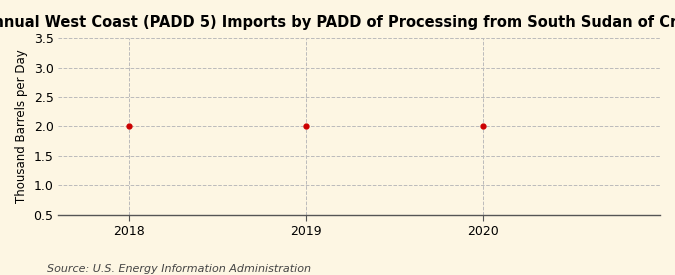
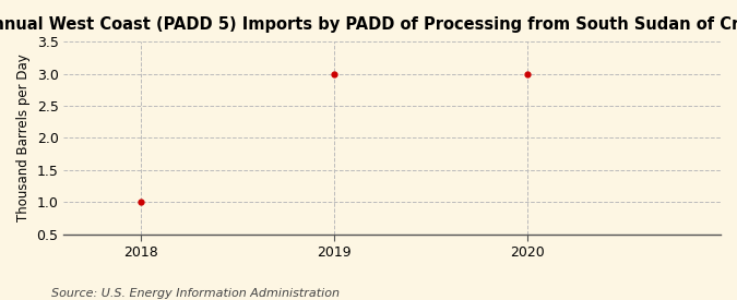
2018: 2 -> 1
2019: 2 -> 3
2020: 2 -> 3
